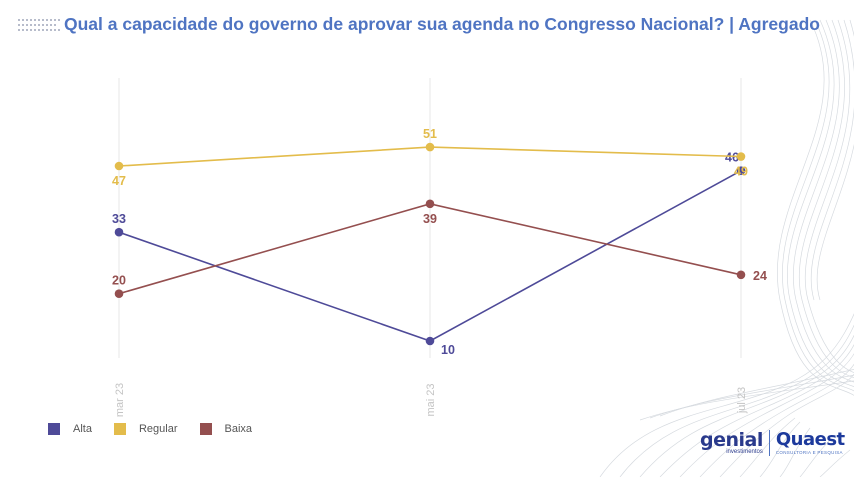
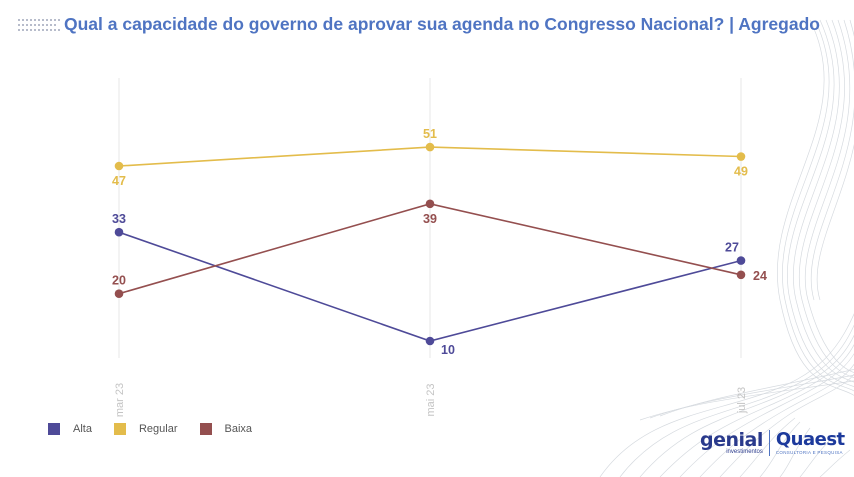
Alta/jul 23: 46 -> 27
